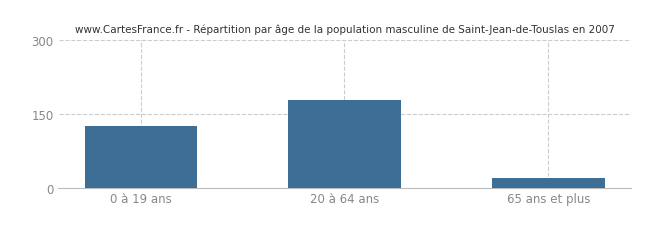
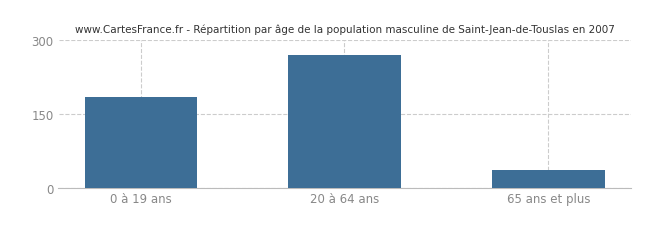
0 à 19 ans: 125 -> 185
20 à 64 ans: 178 -> 270
65 ans et plus: 20 -> 35
